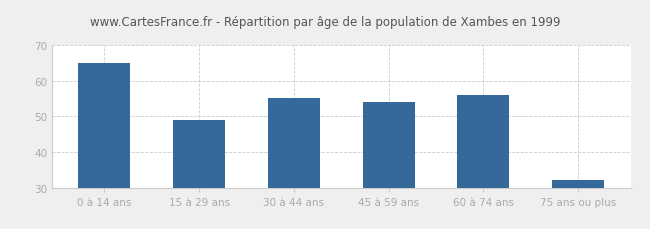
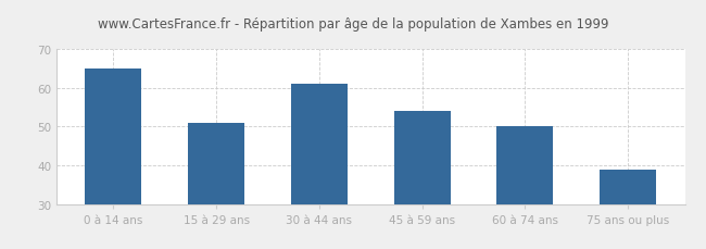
15 à 29 ans: 49 -> 51
30 à 44 ans: 55 -> 61
60 à 74 ans: 56 -> 50
75 ans ou plus: 32 -> 39
